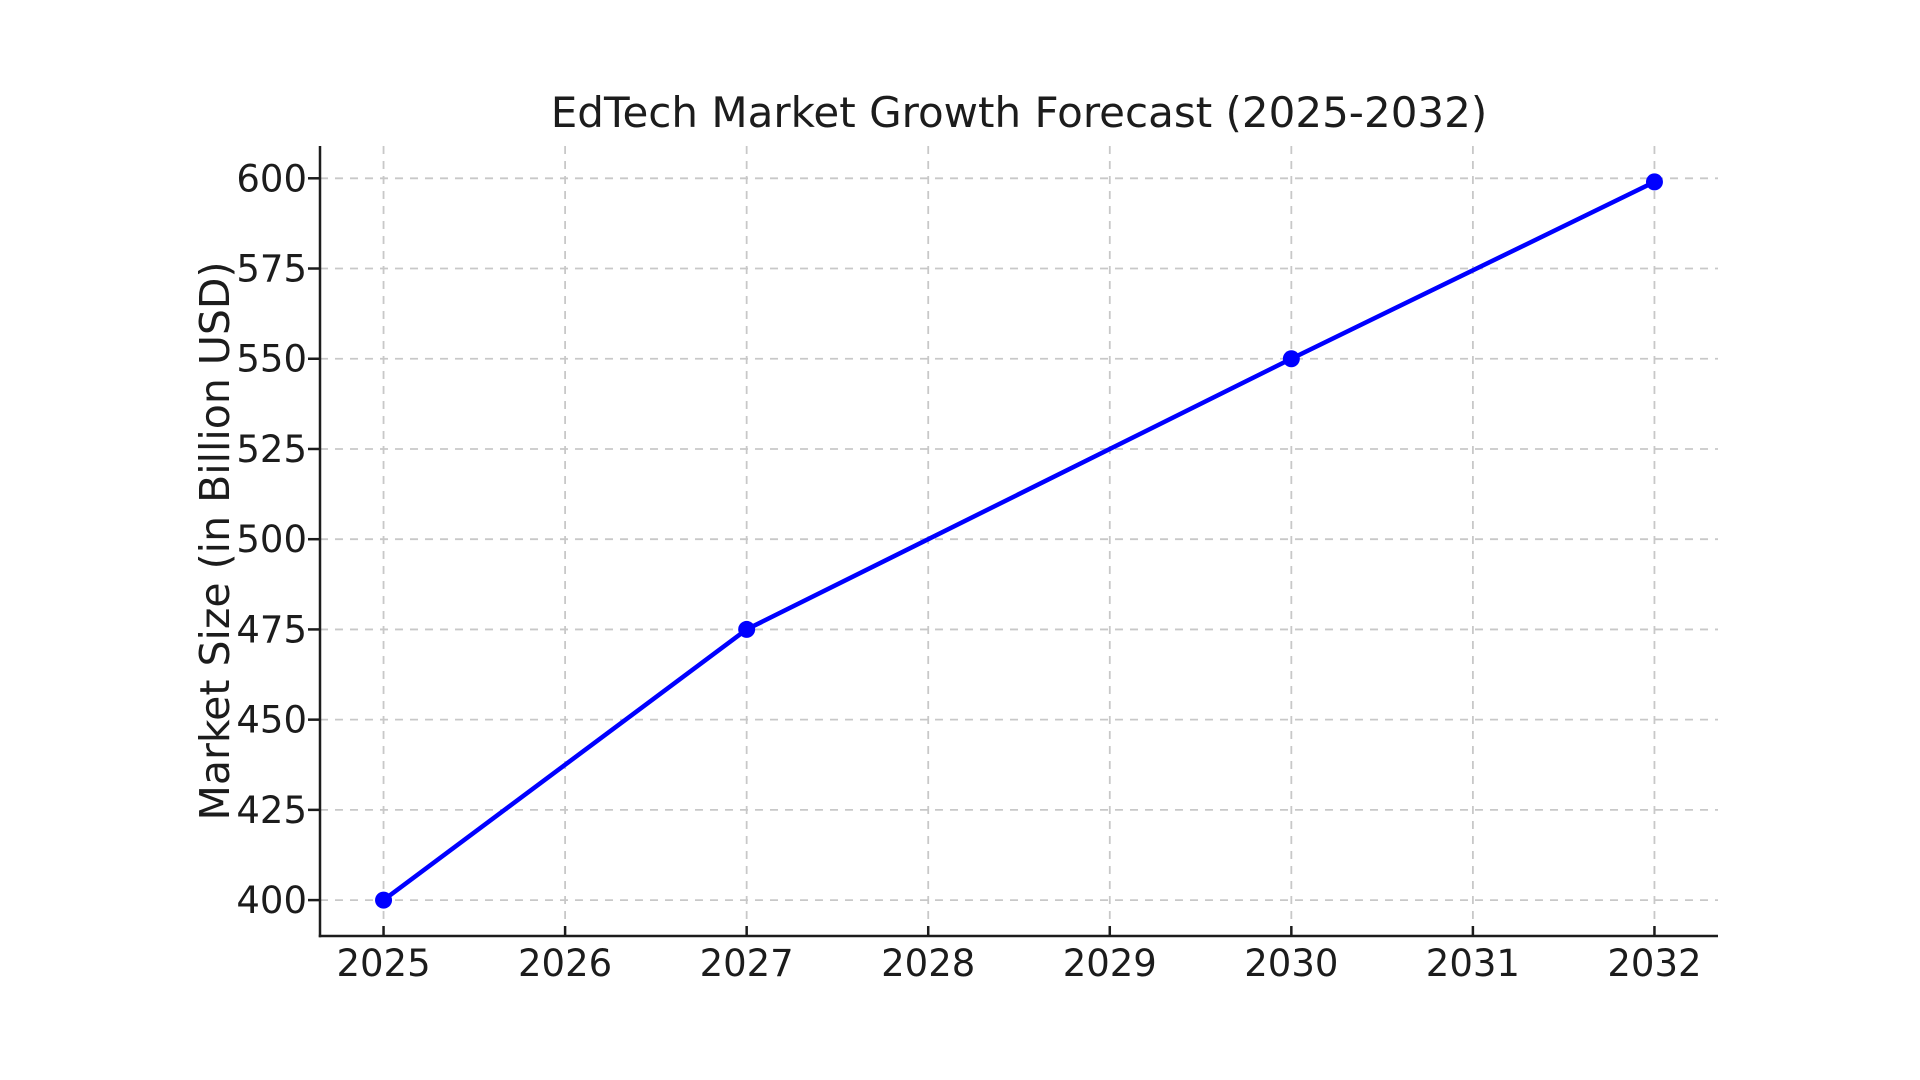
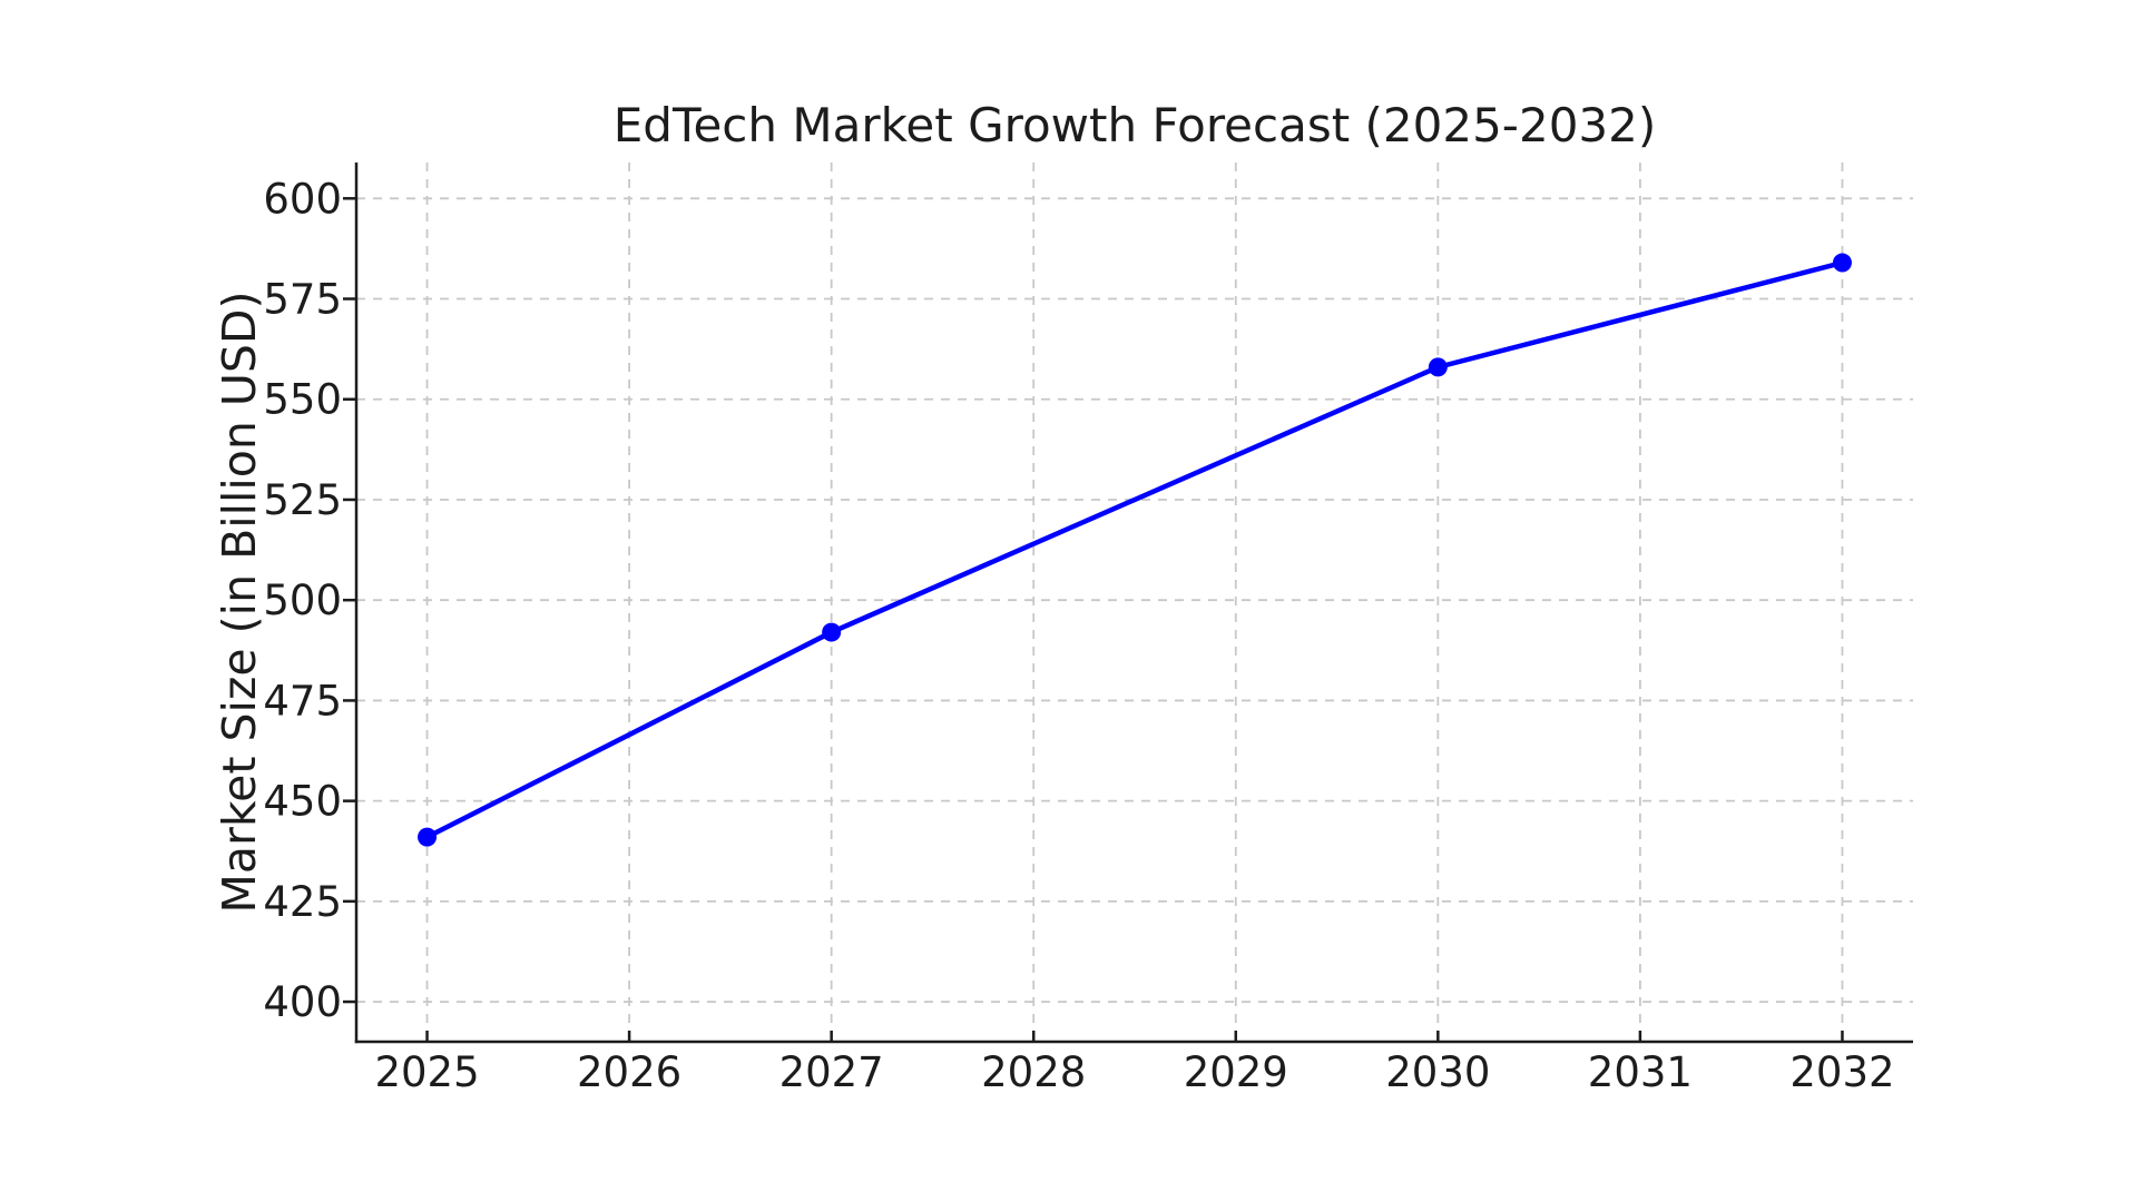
2025: 400 -> 441
2027: 475 -> 492
2030: 550 -> 558
2032: 599 -> 584
